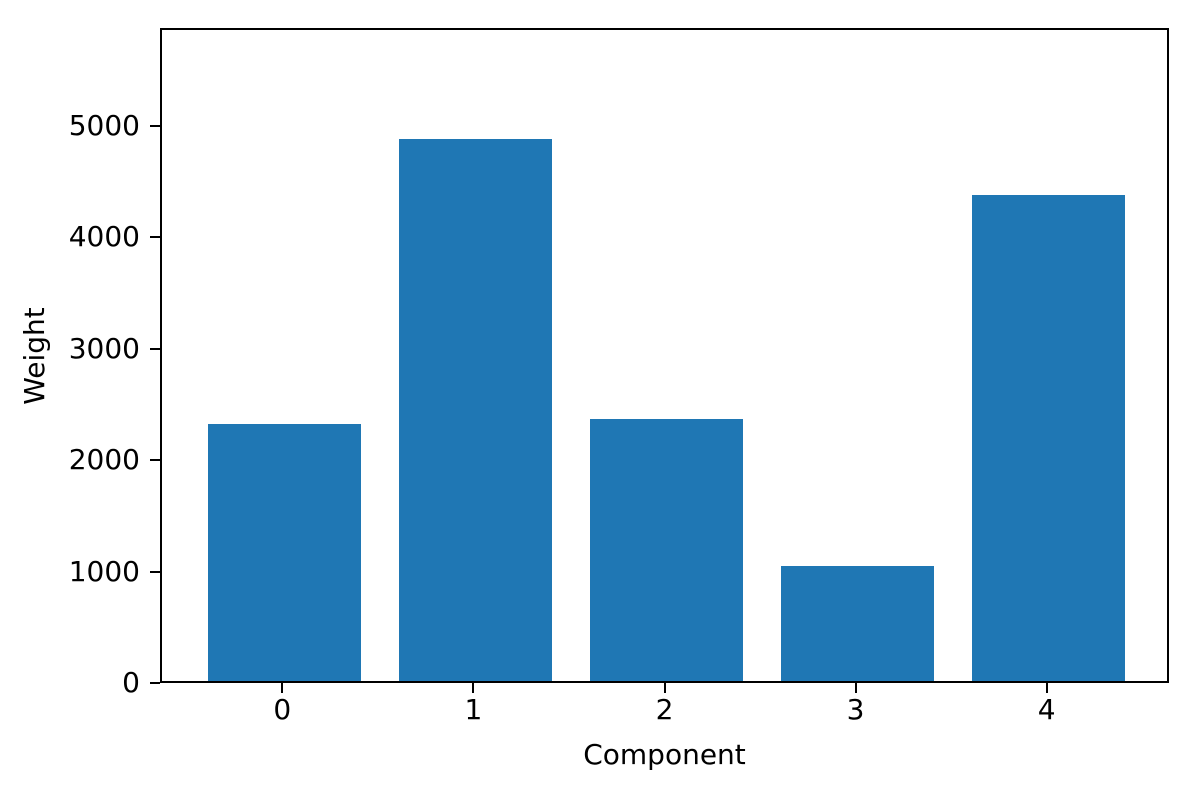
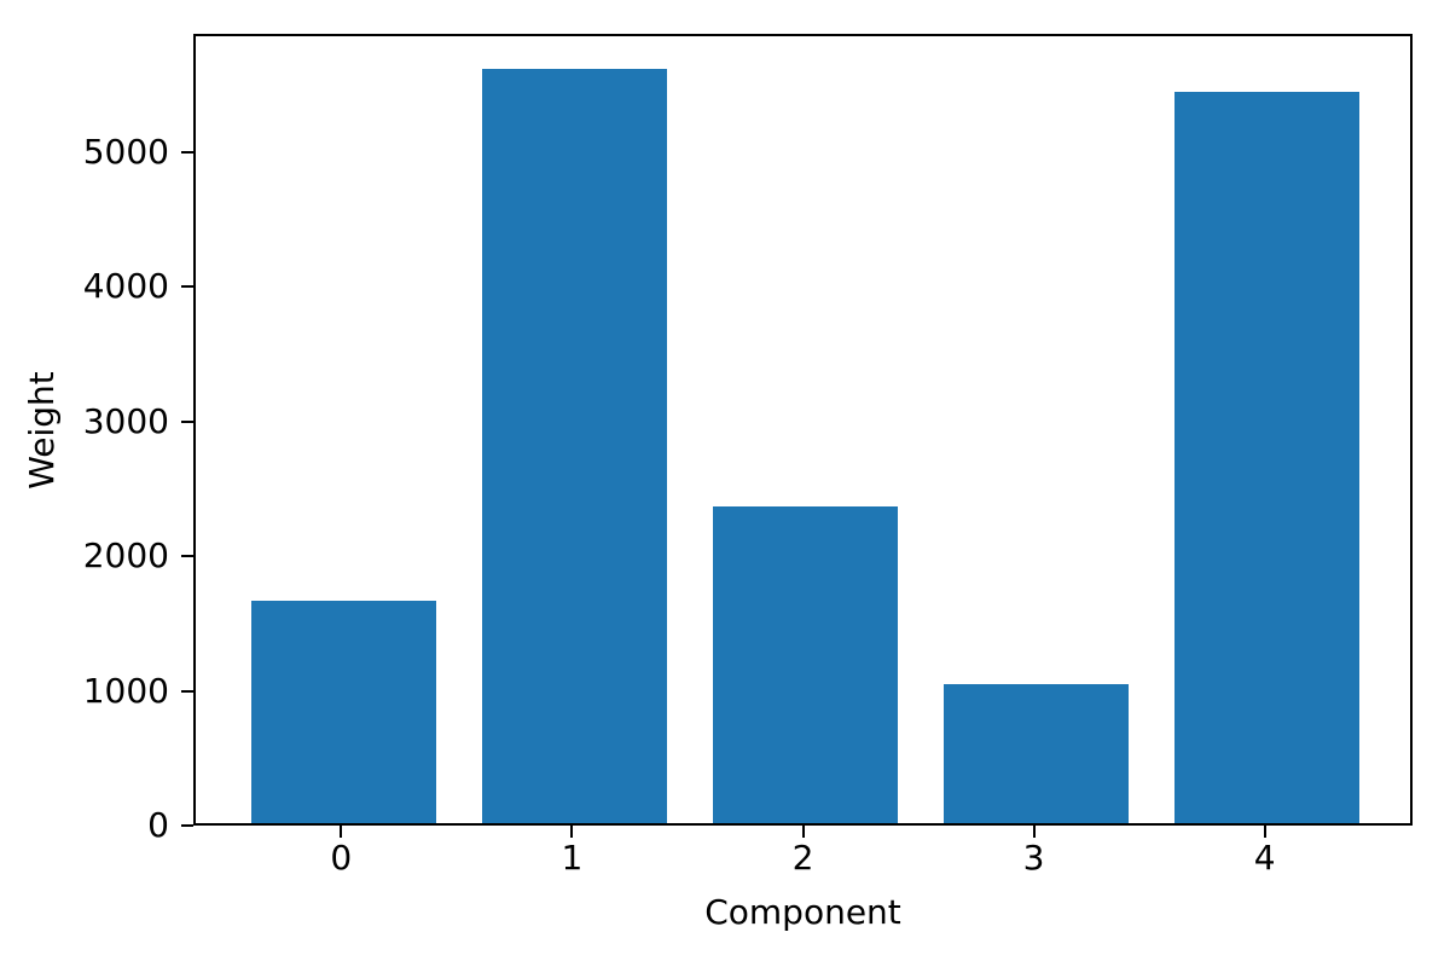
0: 2310 -> 1650
1: 4870 -> 5600
4: 4360 -> 5430
